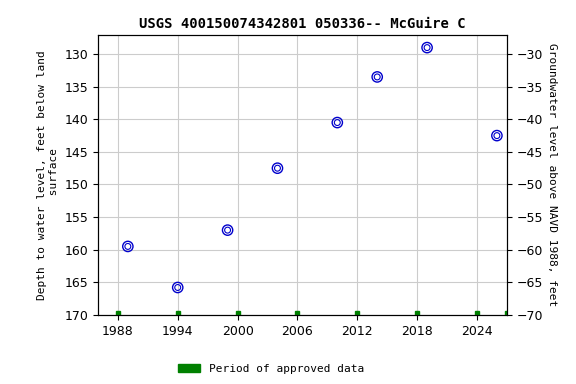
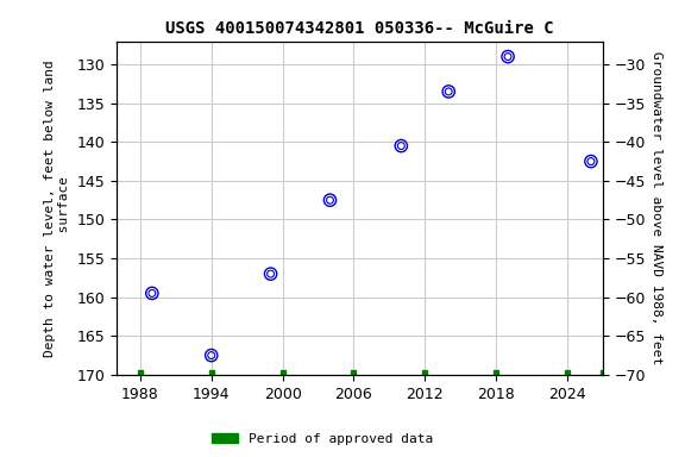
1994: 165.8 -> 167.5
